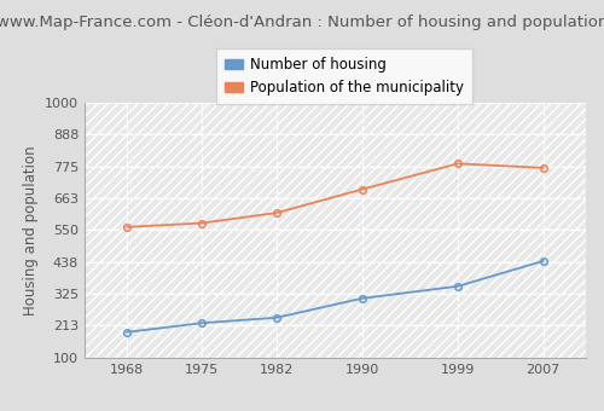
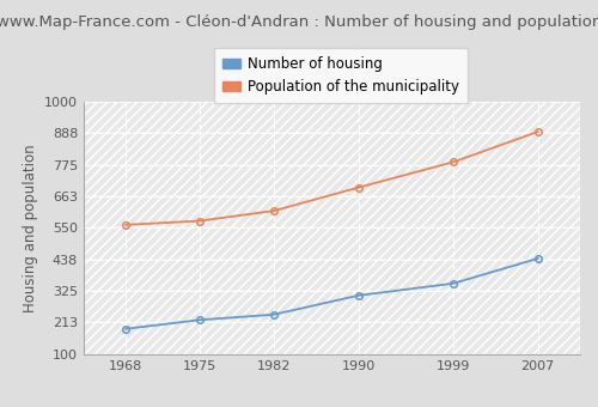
Population of the municipality/2007: 770 -> 893
